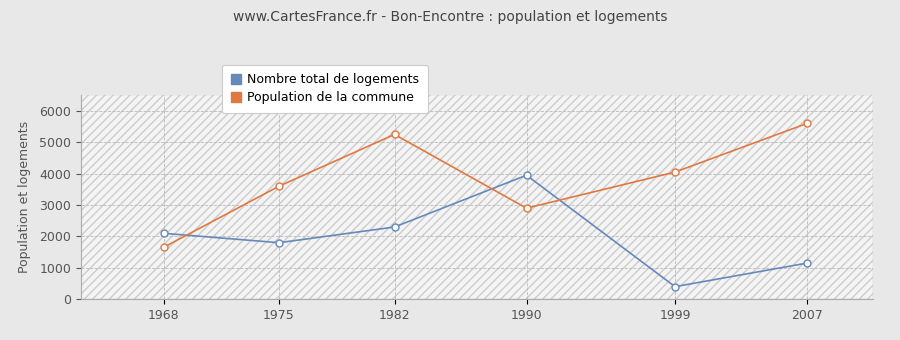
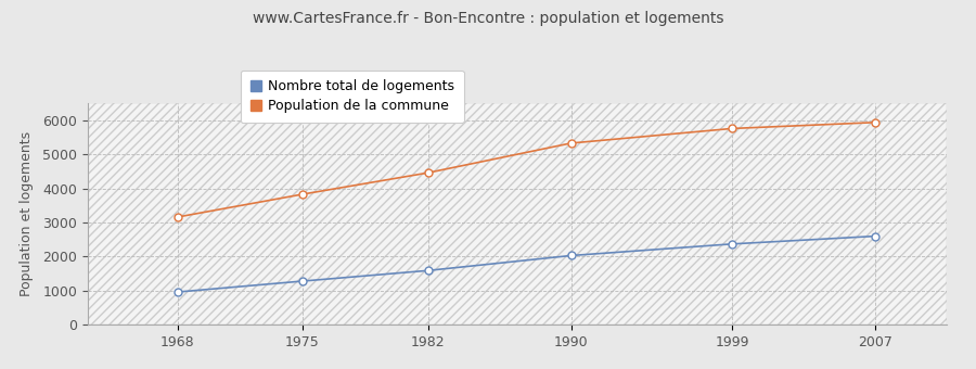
Nombre total de logements/1968: 2100 -> 960
Population de la commune/1968: 1650 -> 3160
Nombre total de logements/1975: 1800 -> 1280
Population de la commune/1975: 3600 -> 3830
Nombre total de logements/1982: 2300 -> 1590
Population de la commune/1982: 5250 -> 4460
Nombre total de logements/1990: 3950 -> 2030
Population de la commune/1990: 2900 -> 5330
Nombre total de logements/1999: 400 -> 2370
Population de la commune/1999: 4050 -> 5760
Nombre total de logements/2007: 1150 -> 2600
Population de la commune/2007: 5600 -> 5940
